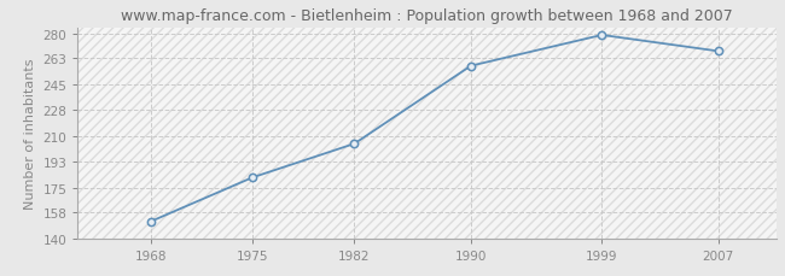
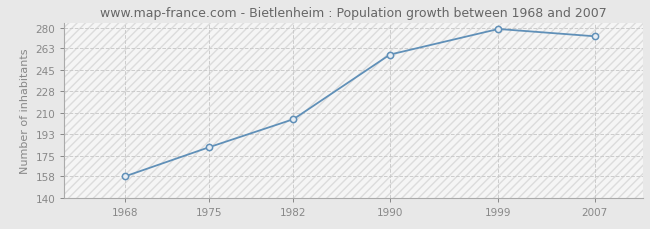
1968: 152 -> 158
2007: 268 -> 273
